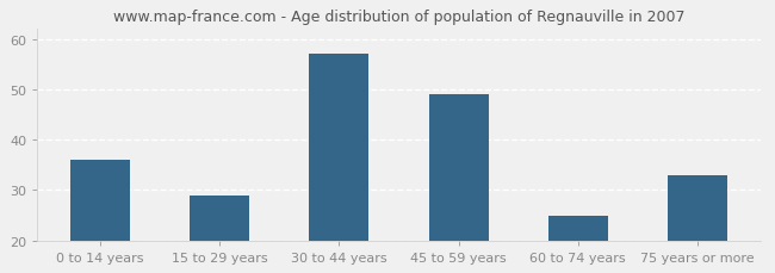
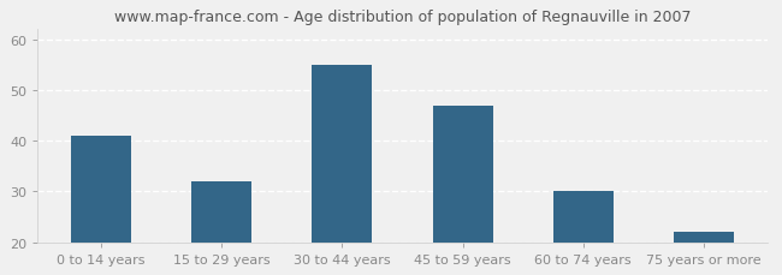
0 to 14 years: 36 -> 41
15 to 29 years: 29 -> 32
30 to 44 years: 57 -> 55
45 to 59 years: 49 -> 47
60 to 74 years: 25 -> 30
75 years or more: 33 -> 22
